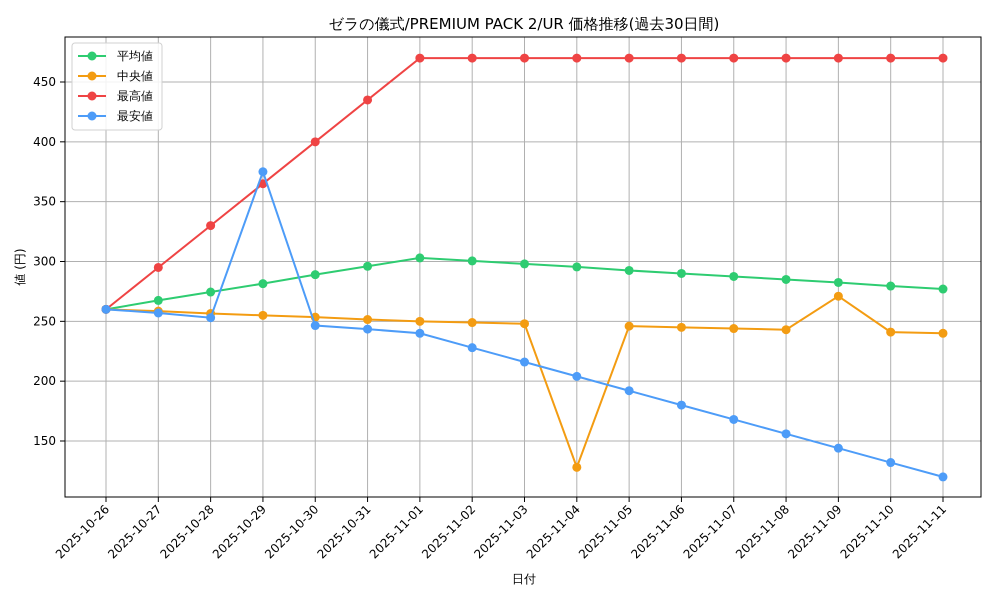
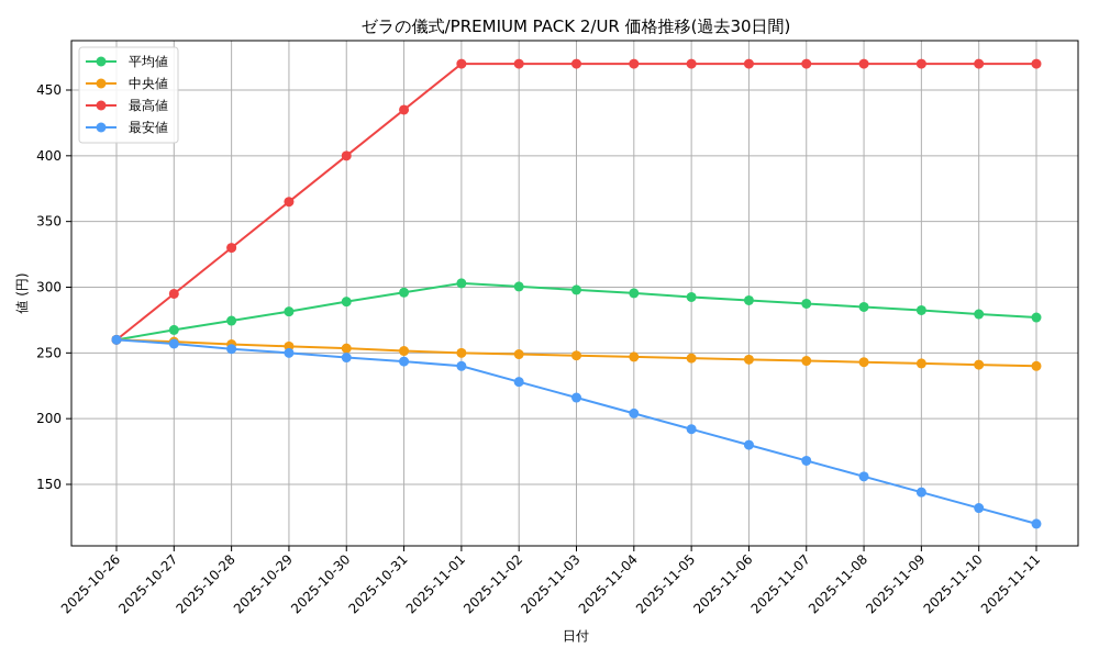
最安値/2025-10-29: 375 -> 250
中央値/2025-11-04: 128 -> 247
中央値/2025-11-09: 271 -> 242
